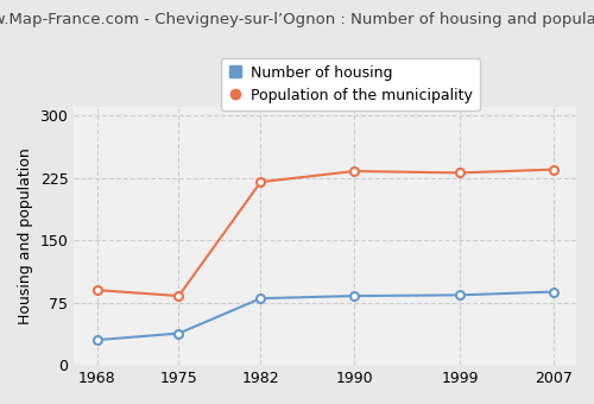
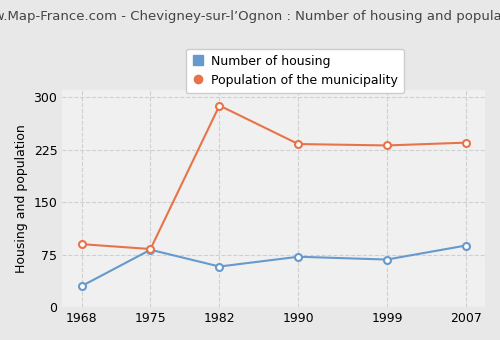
Number of housing/1975: 38 -> 82
Number of housing/1982: 80 -> 58
Population of the municipality/1982: 220 -> 288
Number of housing/1990: 83 -> 72
Number of housing/1999: 84 -> 68
